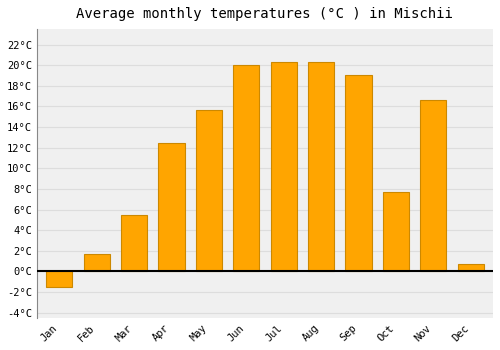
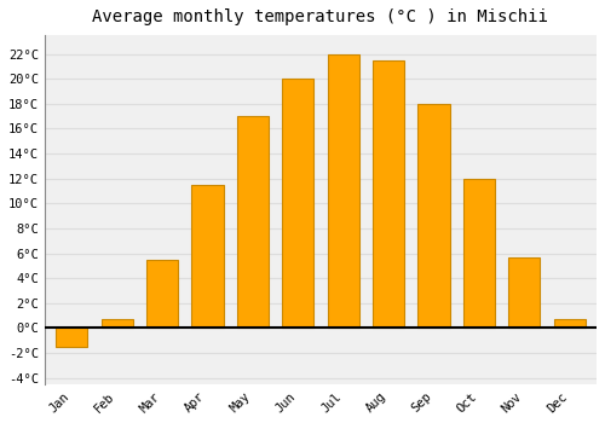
Feb: 1.7°C -> 0.7°C
Apr: 12.5°C -> 11.5°C
May: 15.7°C -> 17.0°C
Jul: 20.3°C -> 22.0°C
Aug: 20.3°C -> 21.5°C
Sep: 19.0°C -> 18.0°C
Oct: 7.7°C -> 12.0°C
Nov: 16.6°C -> 5.7°C
